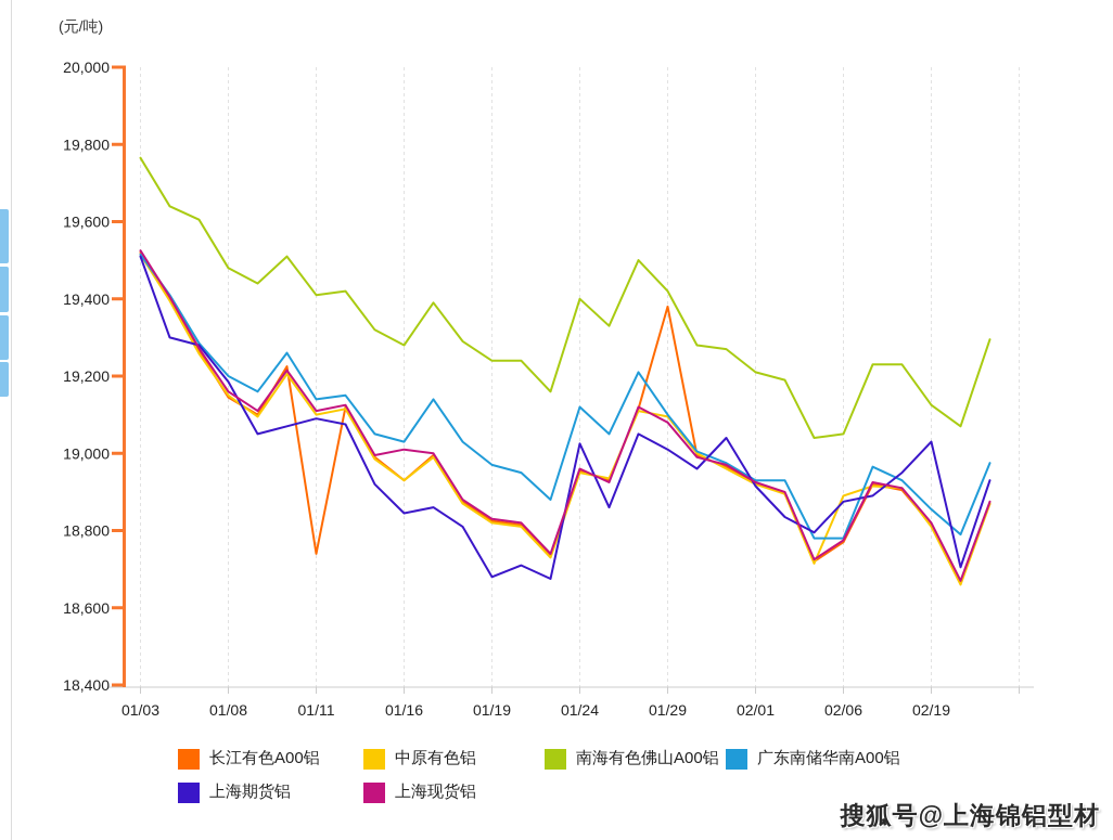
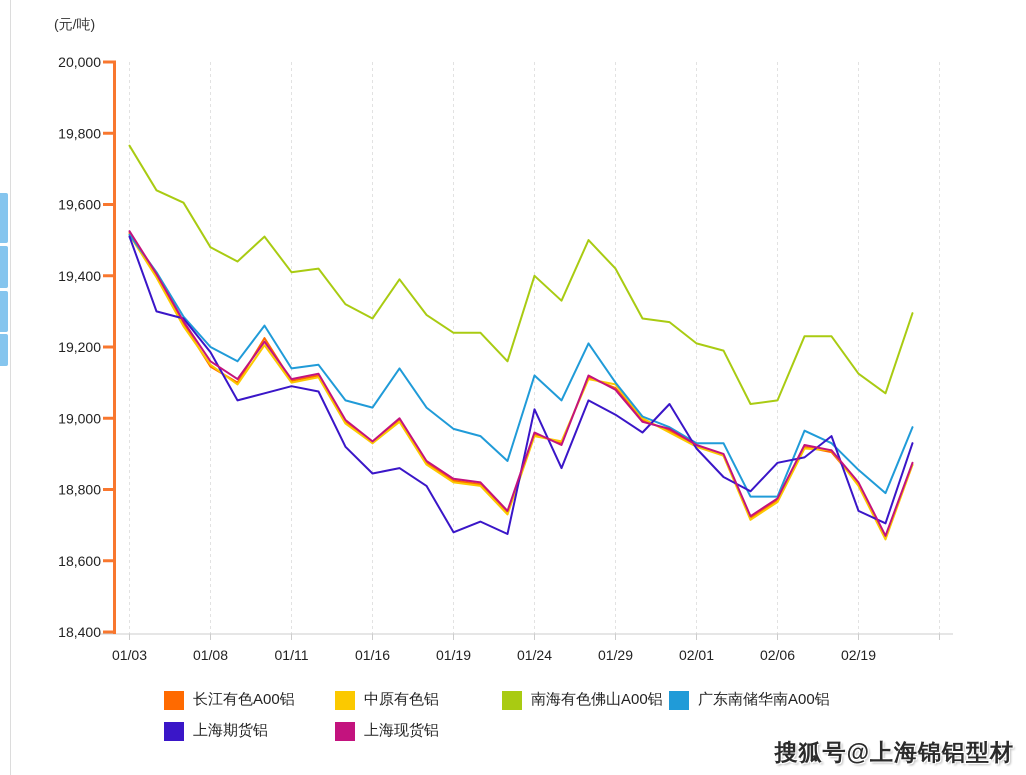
长江有色A00铝/01/11: 18740 -> 19100
上海现货铝/01/16: 19010 -> 18940
长江有色A00铝/01/29: 19380 -> 19080
中原有色铝/02/06: 18890 -> 18760
上海期货铝/02/19: 19030 -> 18740
